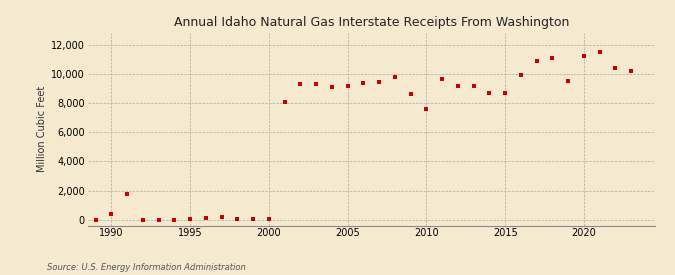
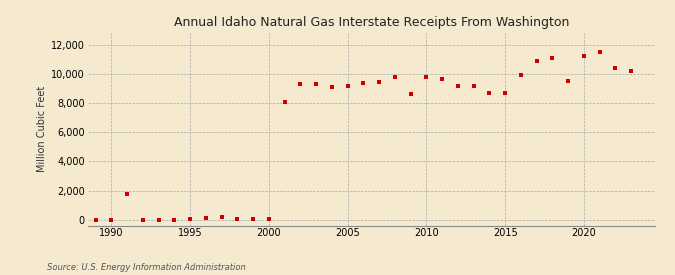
1990: 400 -> 0
2010: 7,600 -> 9,800
